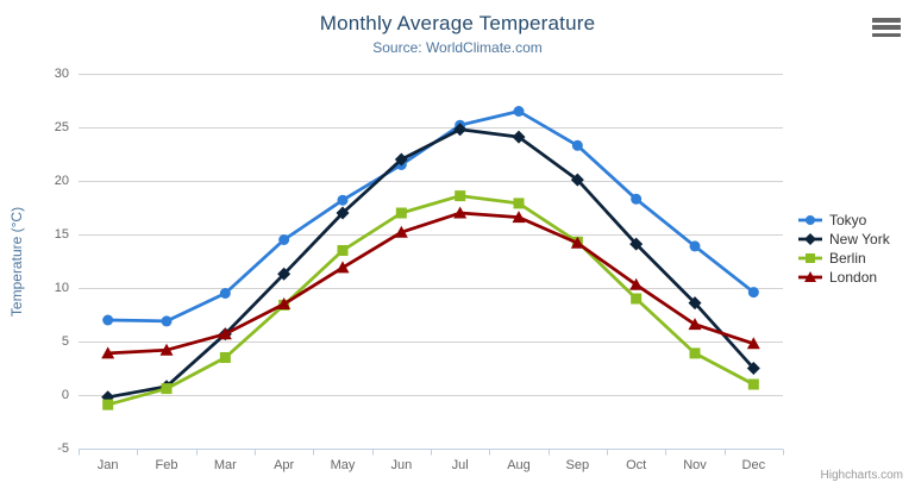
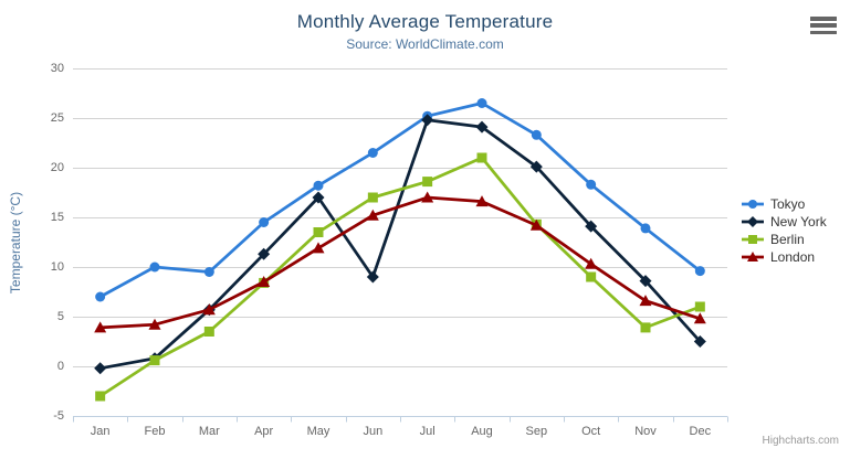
Berlin/Jan: -1 -> -3
Tokyo/Feb: 7 -> 10
New York/Jun: 22 -> 9
Berlin/Aug: 18 -> 21
Berlin/Dec: 1 -> 6
